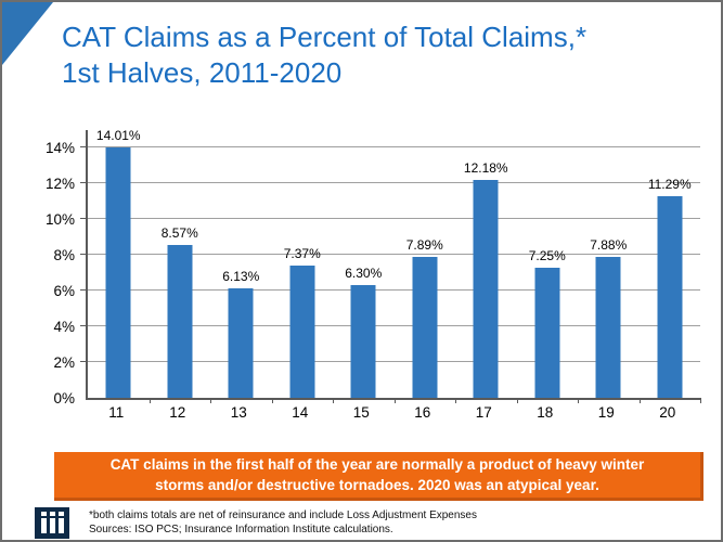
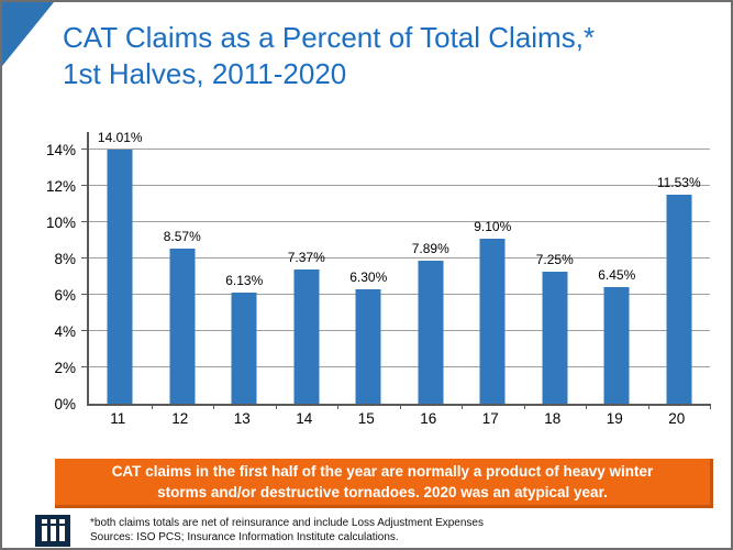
17: 12.18% -> 9.10%
19: 7.88% -> 6.45%
20: 11.29% -> 11.53%
